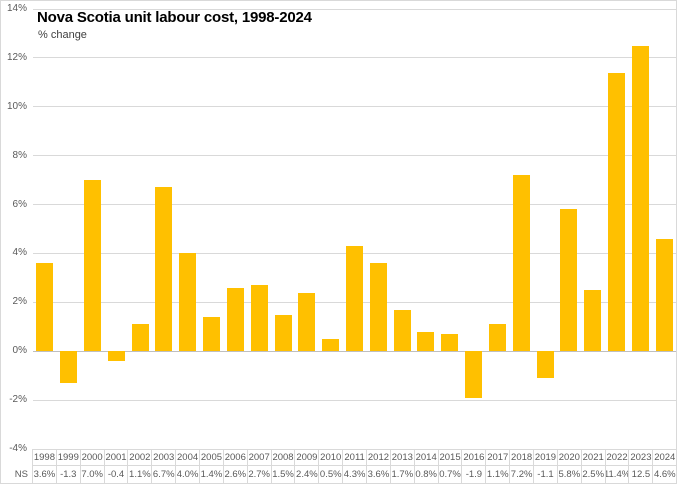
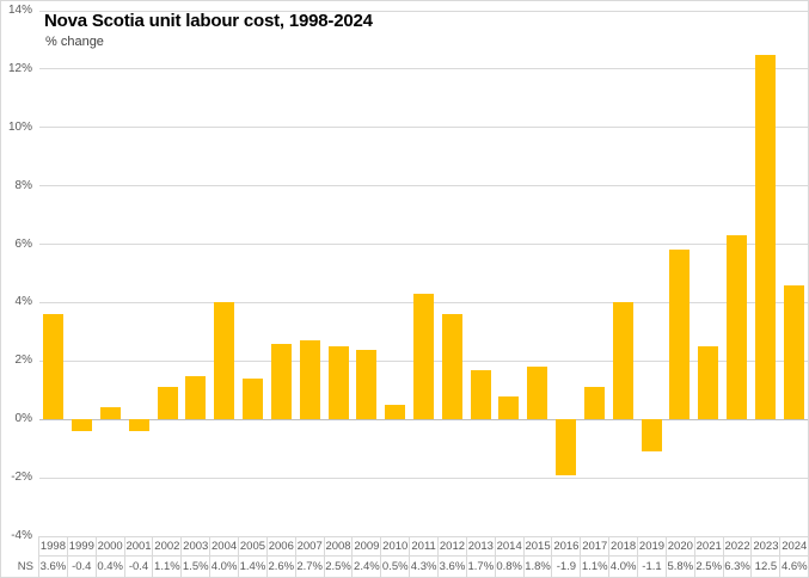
1999: -1.3 -> -0.4
2000: 7.0% -> 0.4%
2003: 6.7% -> 1.5%
2008: 1.5% -> 2.5%
2015: 0.7% -> 1.8%
2018: 7.2% -> 4.0%
2022: 11.4% -> 6.3%
